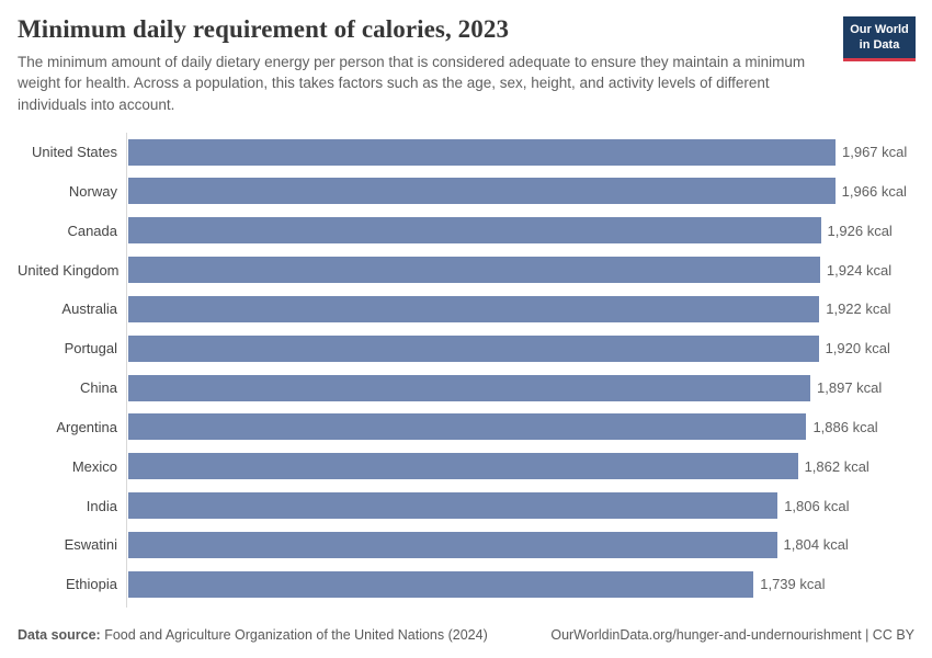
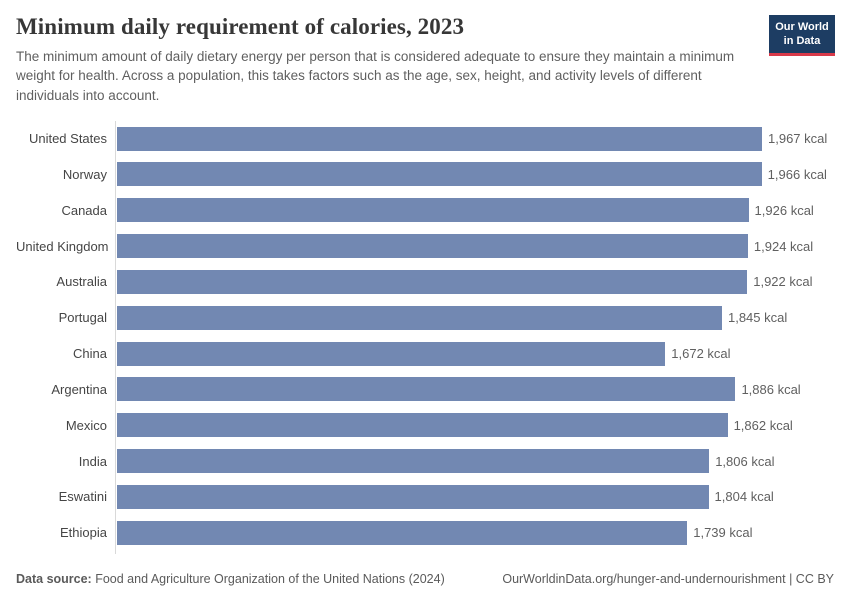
Portugal: 1,920 -> 1,845
China: 1,897 -> 1,672
